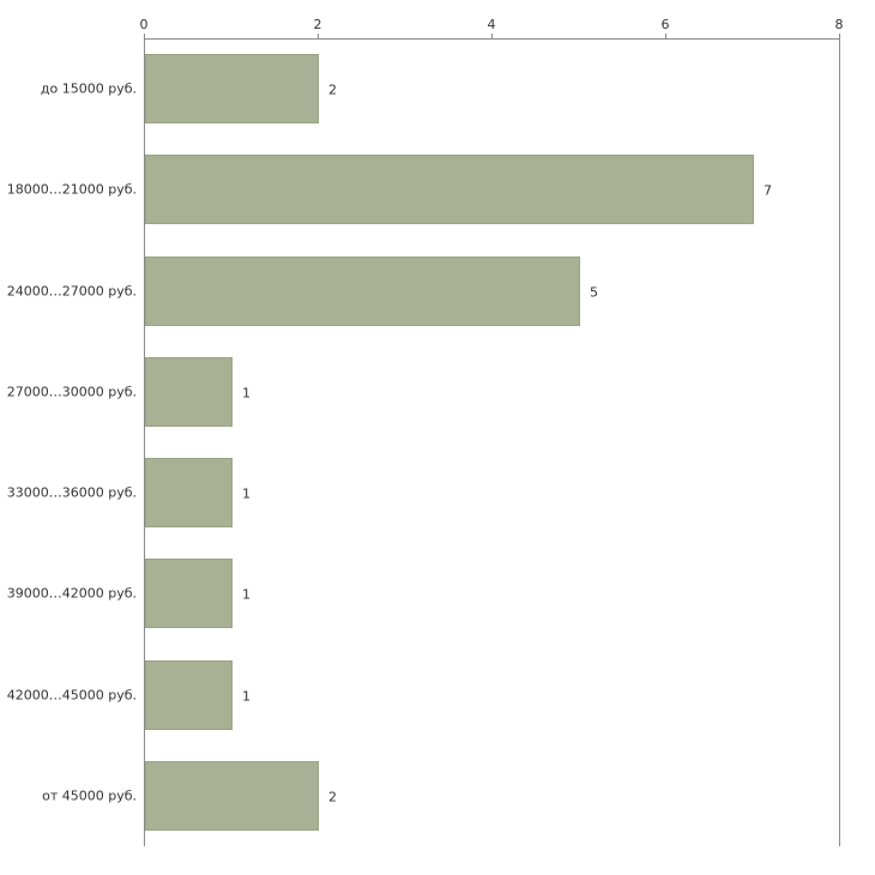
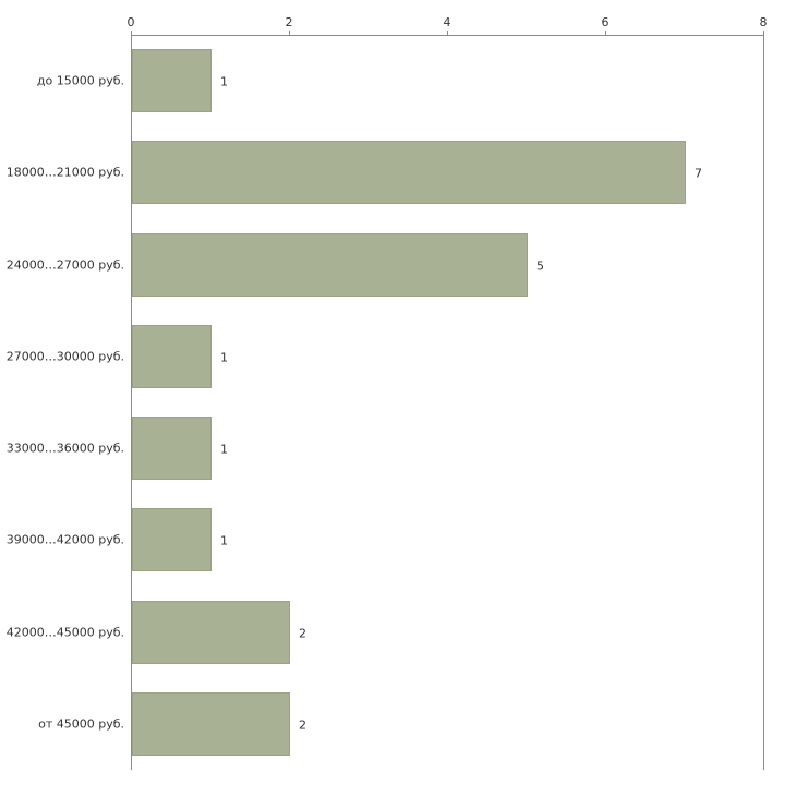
до 15000 руб.: 2 -> 1
42000…45000 руб.: 1 -> 2
